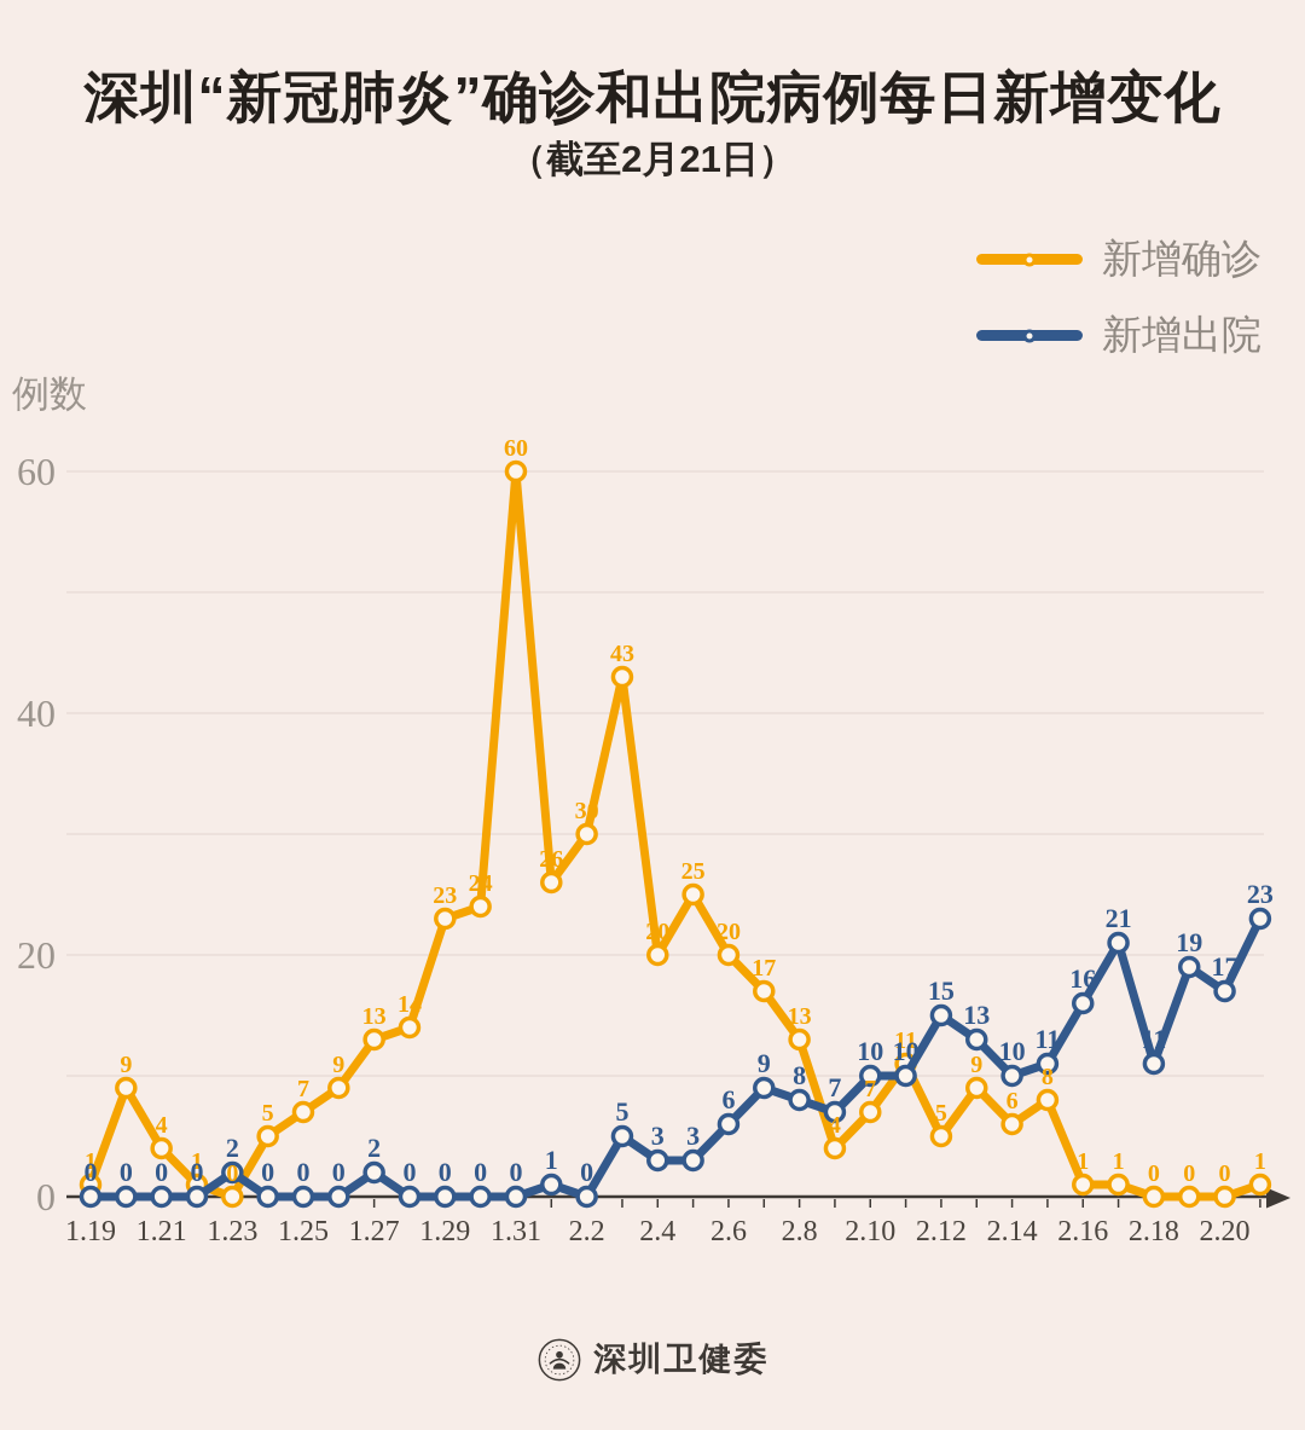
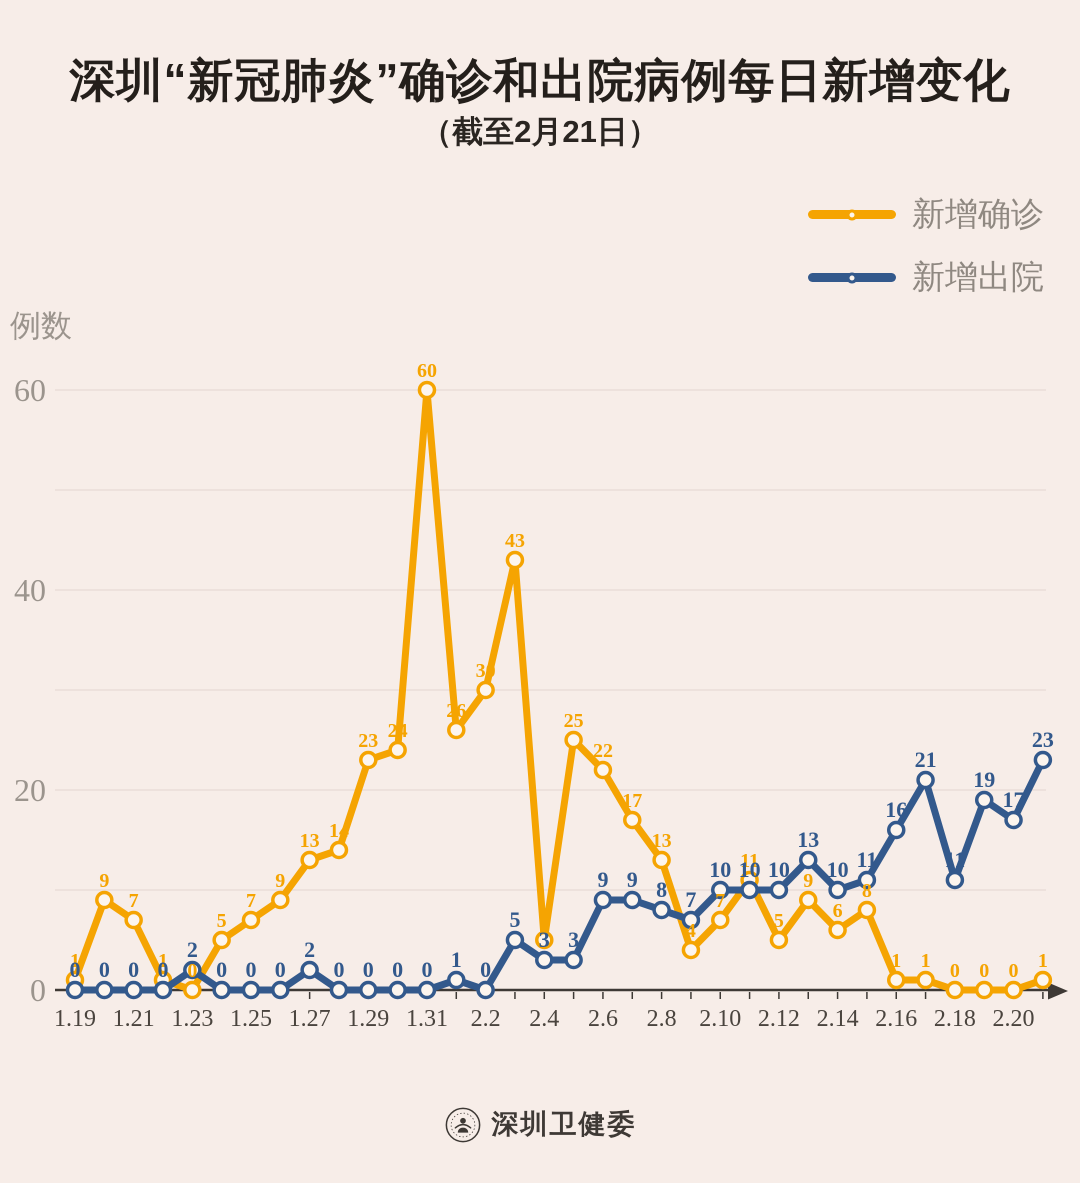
新增确诊/1.21: 4 -> 7
新增确诊/2.4: 20 -> 5
新增确诊/2.6: 20 -> 22
新增出院/2.6: 6 -> 9
新增出院/2.12: 15 -> 10
